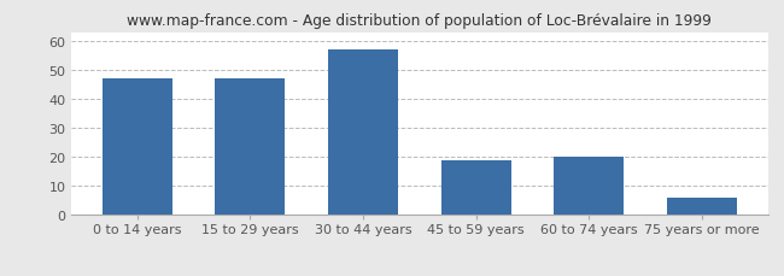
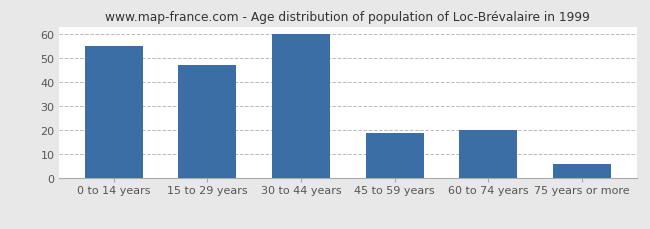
0 to 14 years: 47 -> 55
30 to 44 years: 57 -> 60
